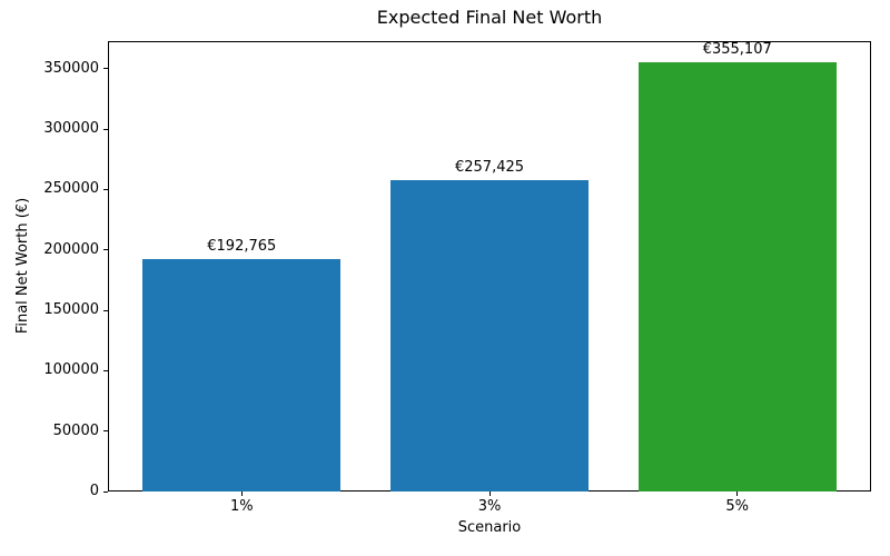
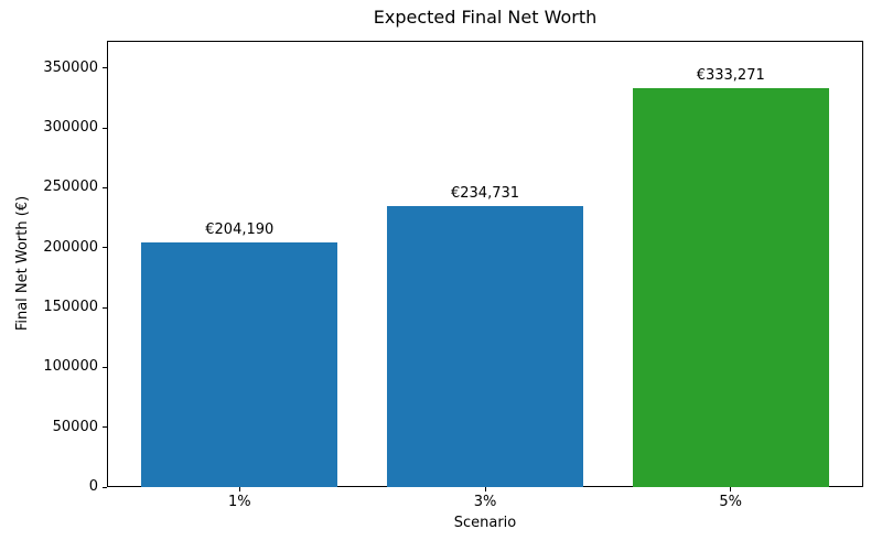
1%: €192,765 -> €204,190
3%: €257,425 -> €234,731
5%: €355,107 -> €333,271
